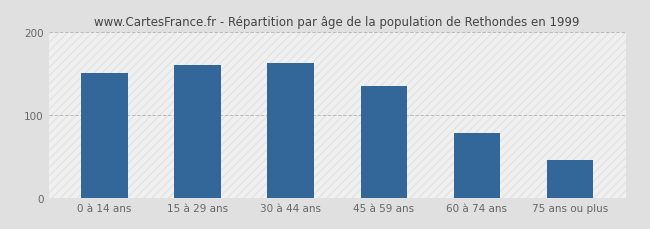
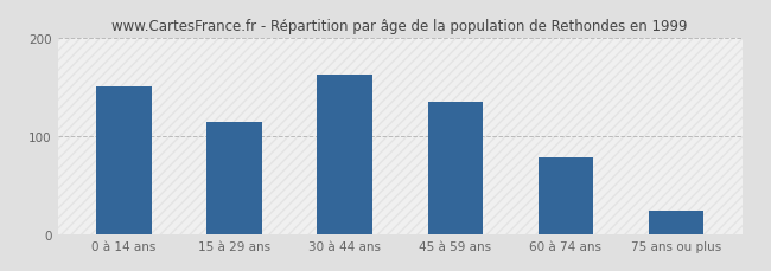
15 à 29 ans: 160 -> 115
75 ans ou plus: 46 -> 25
